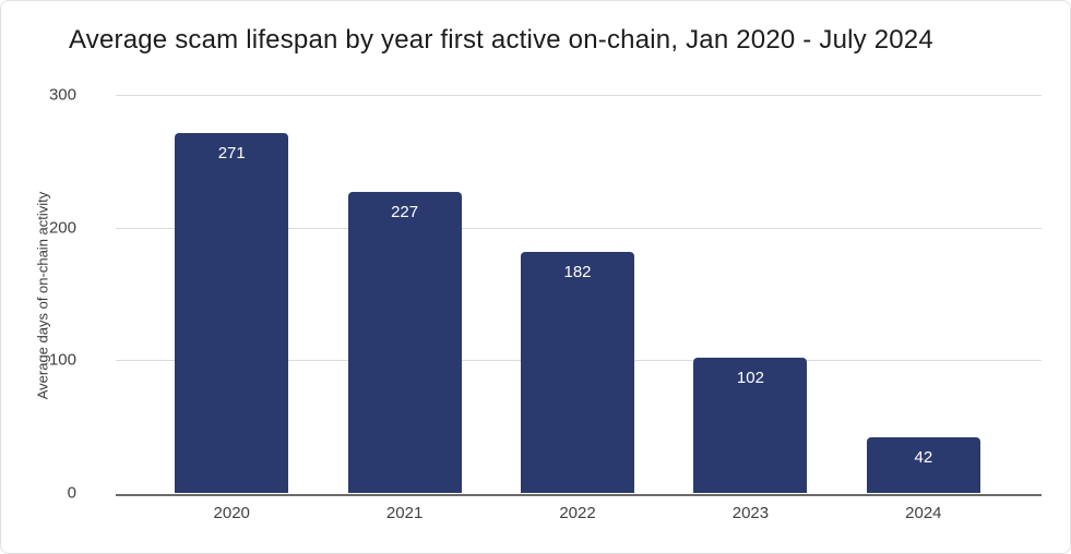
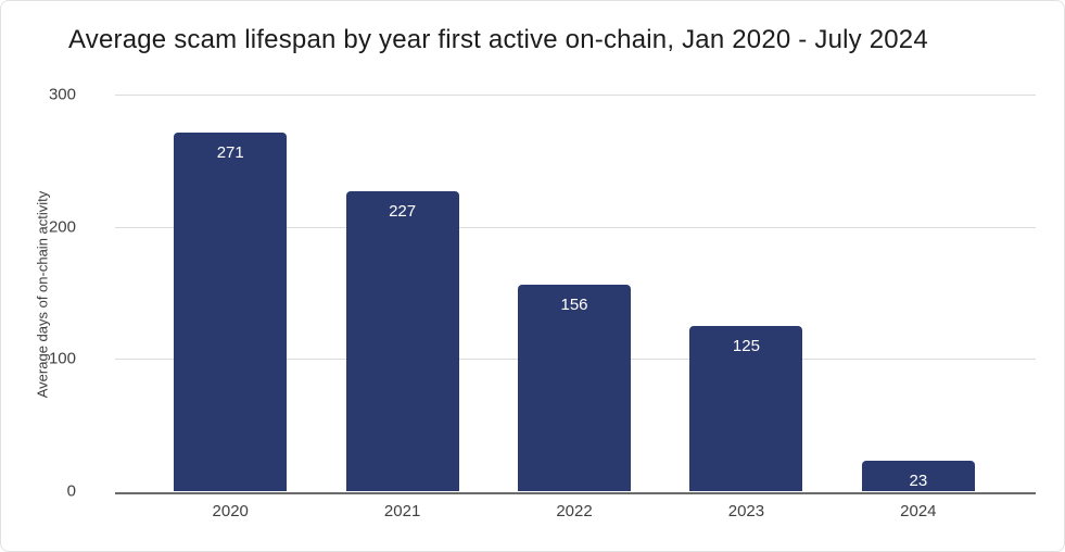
2022: 182 -> 156
2023: 102 -> 125
2024: 42 -> 23
